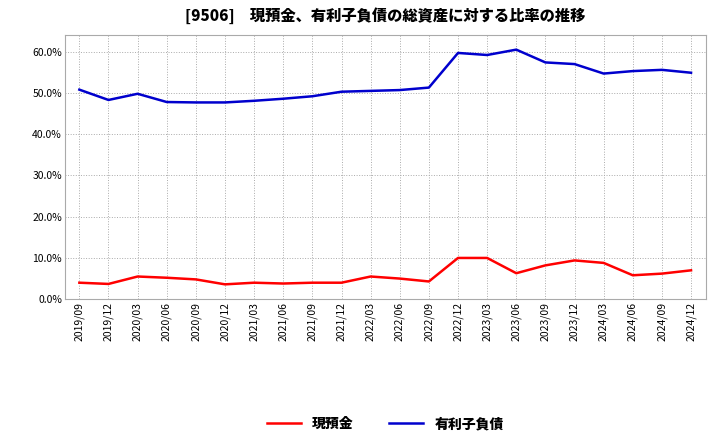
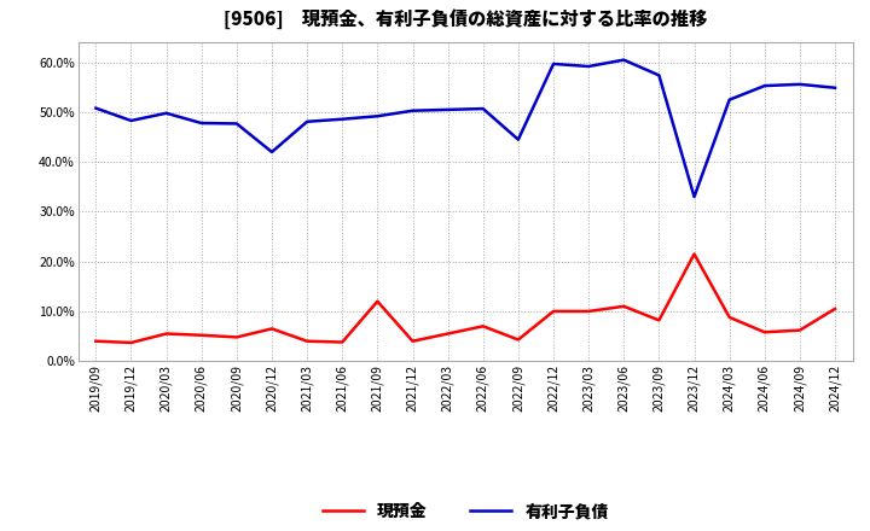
現預金/2020/12: 3.6% -> 6.5%
有利子負債/2020/12: 47.7% -> 42.0%
現預金/2021/09: 4.0% -> 12.0%
現預金/2022/06: 5.0% -> 7.0%
有利子負債/2022/09: 51.3% -> 44.5%
現預金/2023/06: 6.3% -> 11.0%
現預金/2023/12: 9.4% -> 21.5%
有利子負債/2023/12: 57.0% -> 33.0%
有利子負債/2024/03: 54.7% -> 52.5%
現預金/2024/12: 7.0% -> 10.5%
